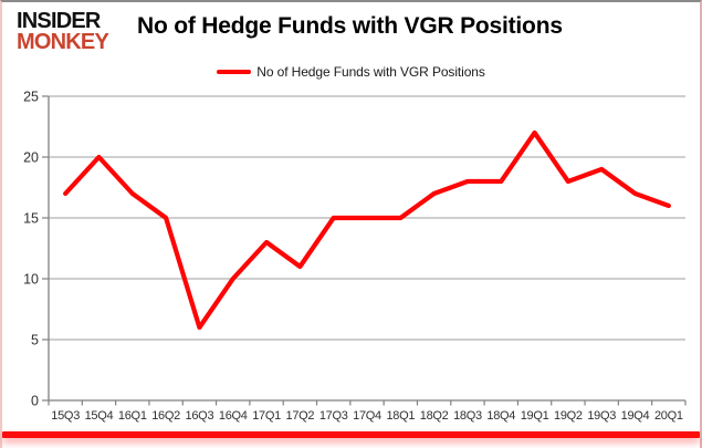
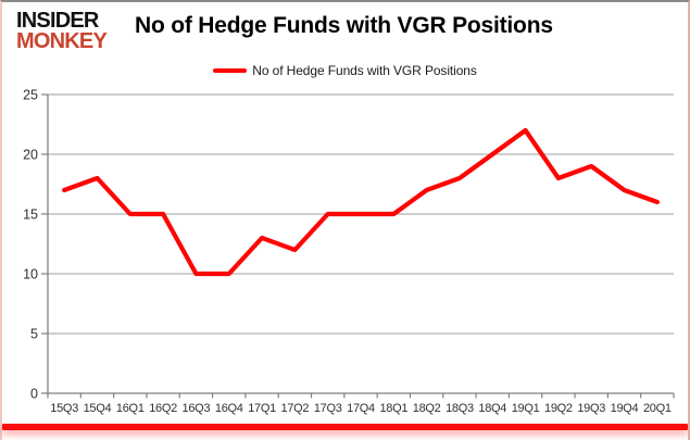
15Q4: 20 -> 18
16Q1: 17 -> 15
16Q3: 6 -> 10
17Q2: 11 -> 12
18Q4: 18 -> 20
